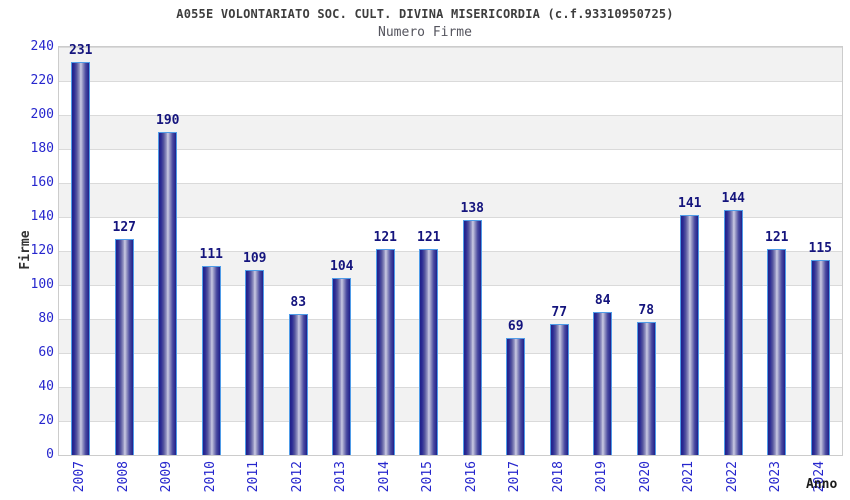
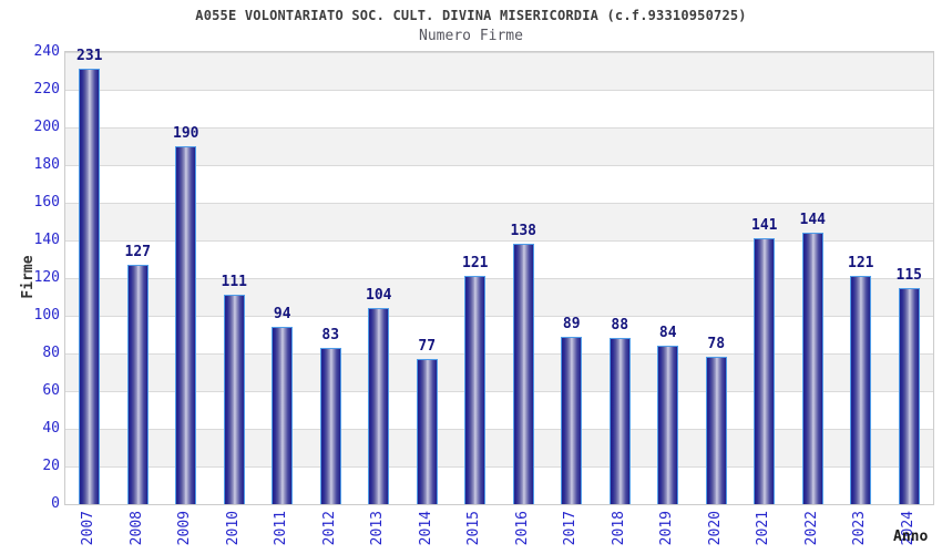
2011: 109 -> 94
2014: 121 -> 77
2017: 69 -> 89
2018: 77 -> 88
